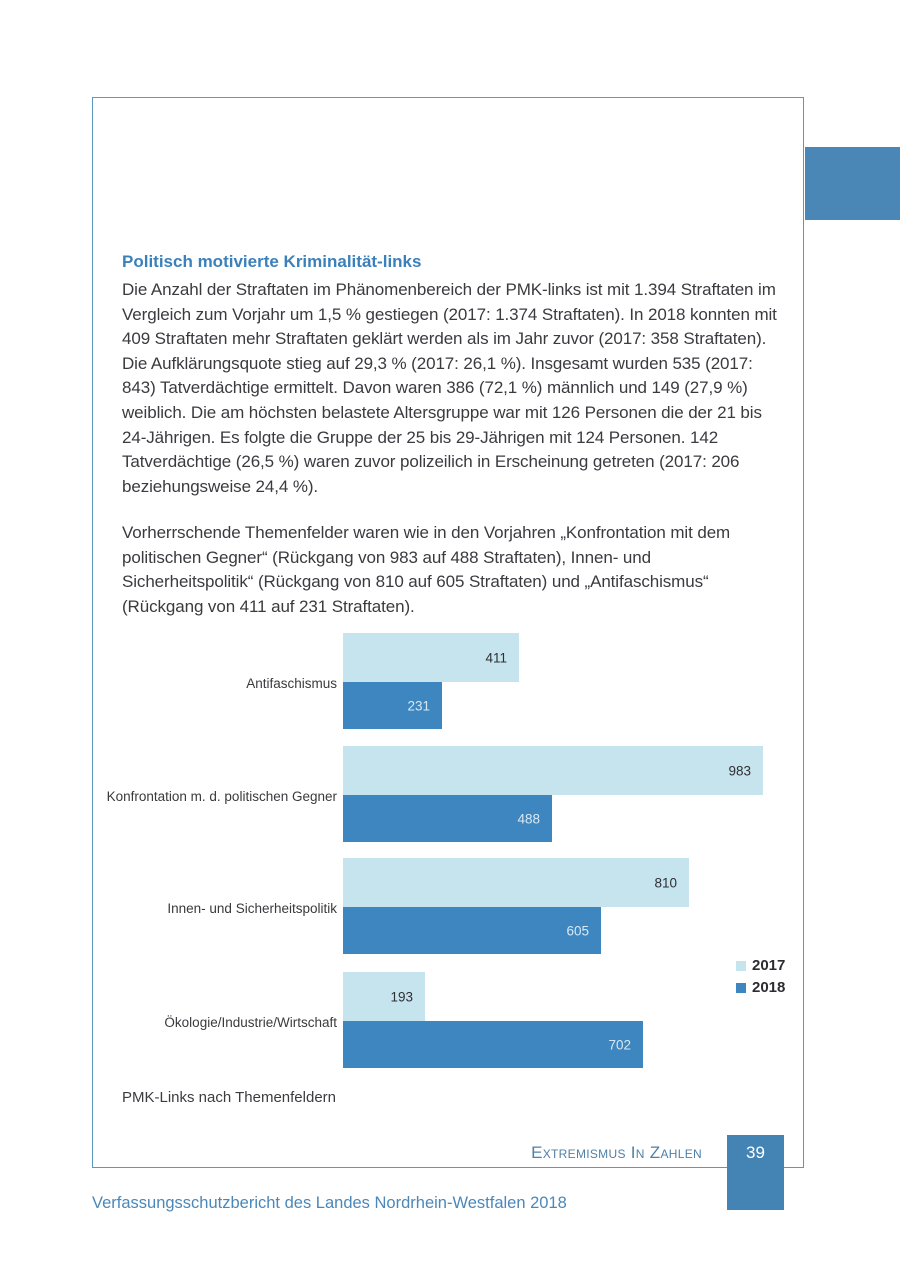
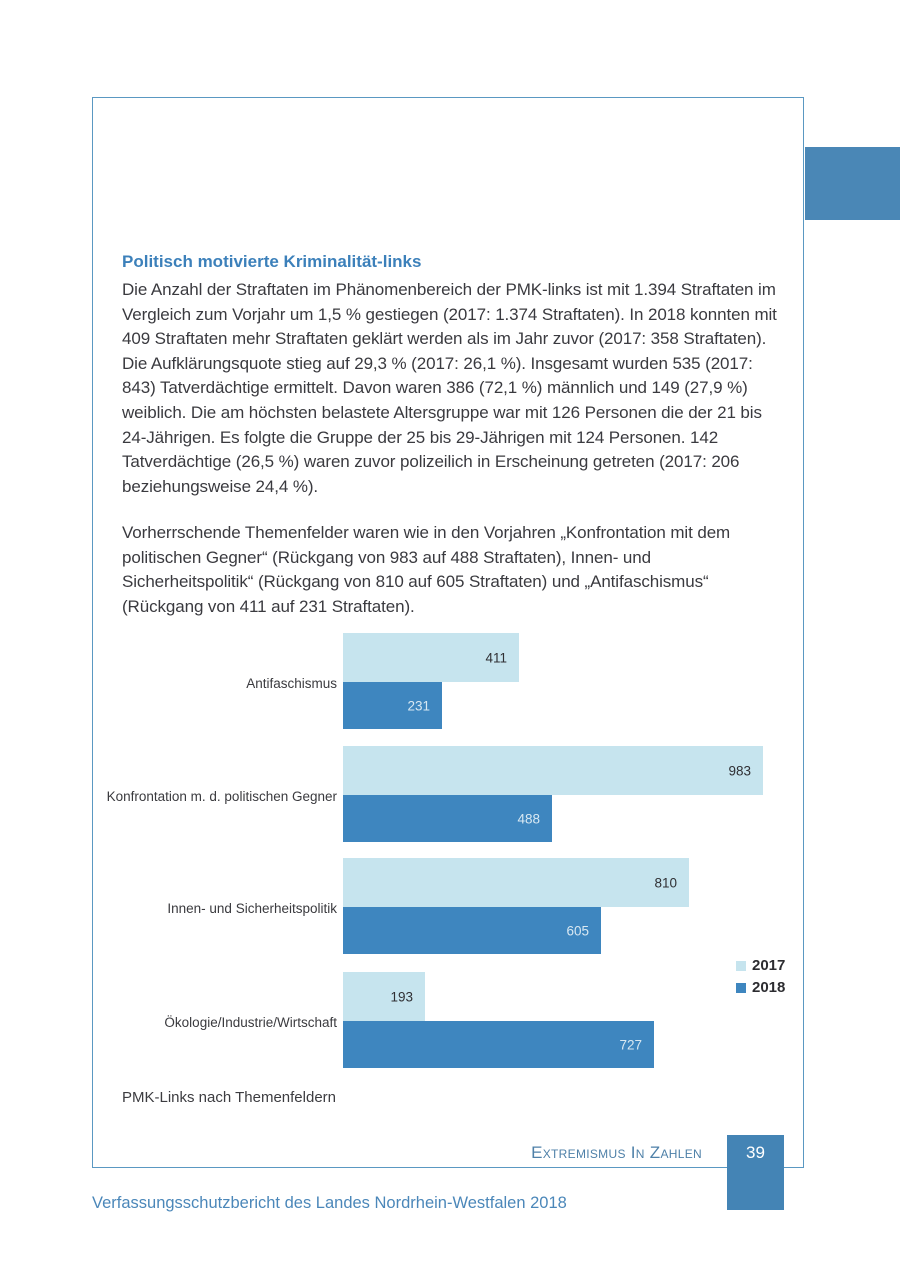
2018/Ökologie/Industrie/Wirtschaft: 702 -> 727
